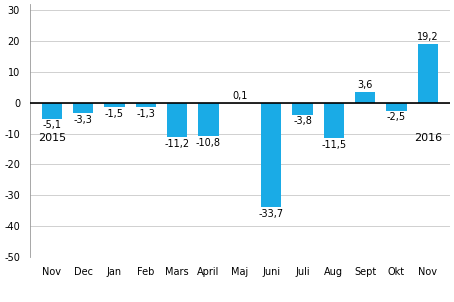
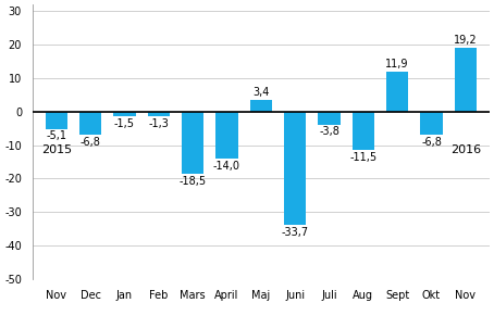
Dec: -3,3 -> -6,8
Mars: -11,2 -> -18,5
April: -10,8 -> -14,0
Maj: 0,1 -> 3,4
Sept: 3,6 -> 11,9
Okt: -2,5 -> -6,8
